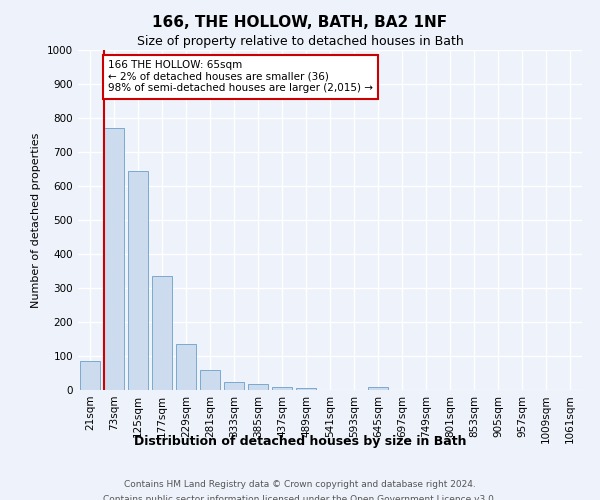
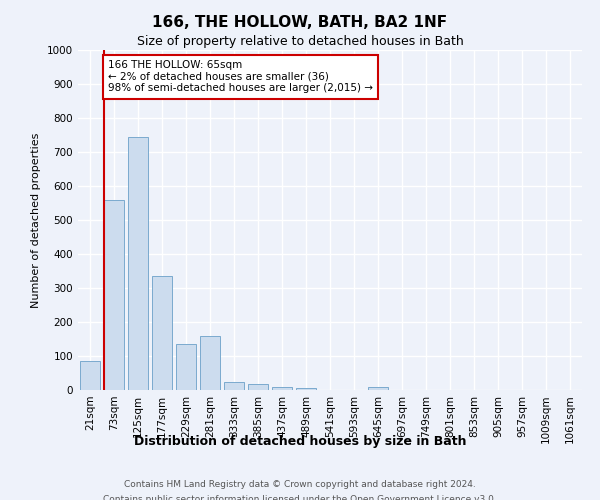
73sqm: 770 -> 560
125sqm: 643 -> 745
281sqm: 60 -> 160
